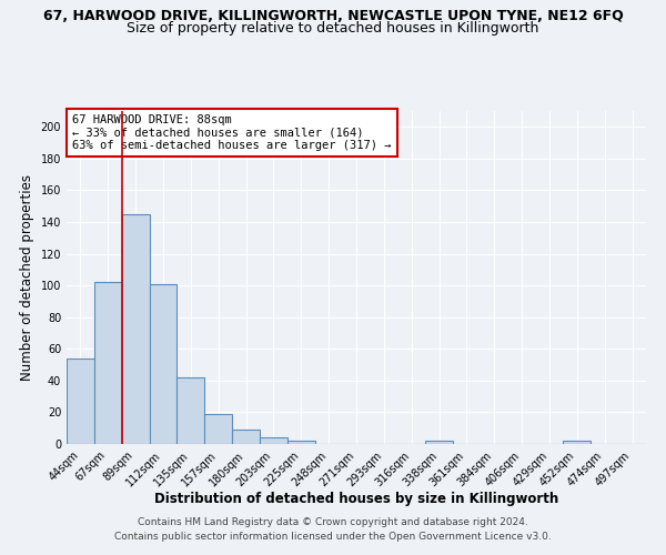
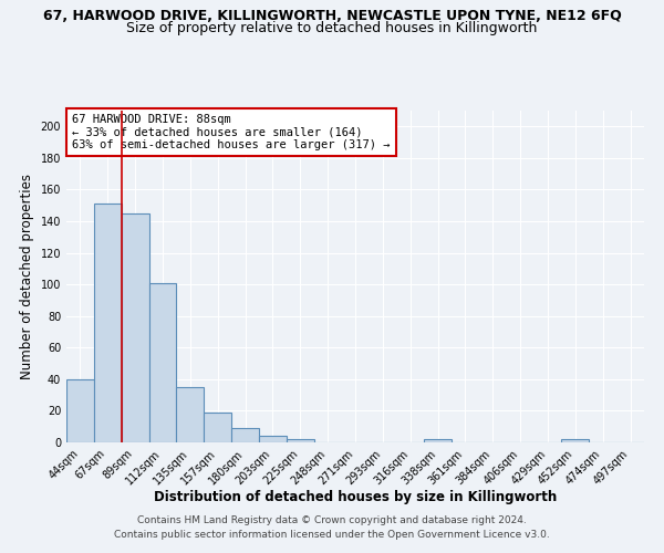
44sqm: 54 -> 40
67sqm: 102 -> 151
135sqm: 42 -> 35
